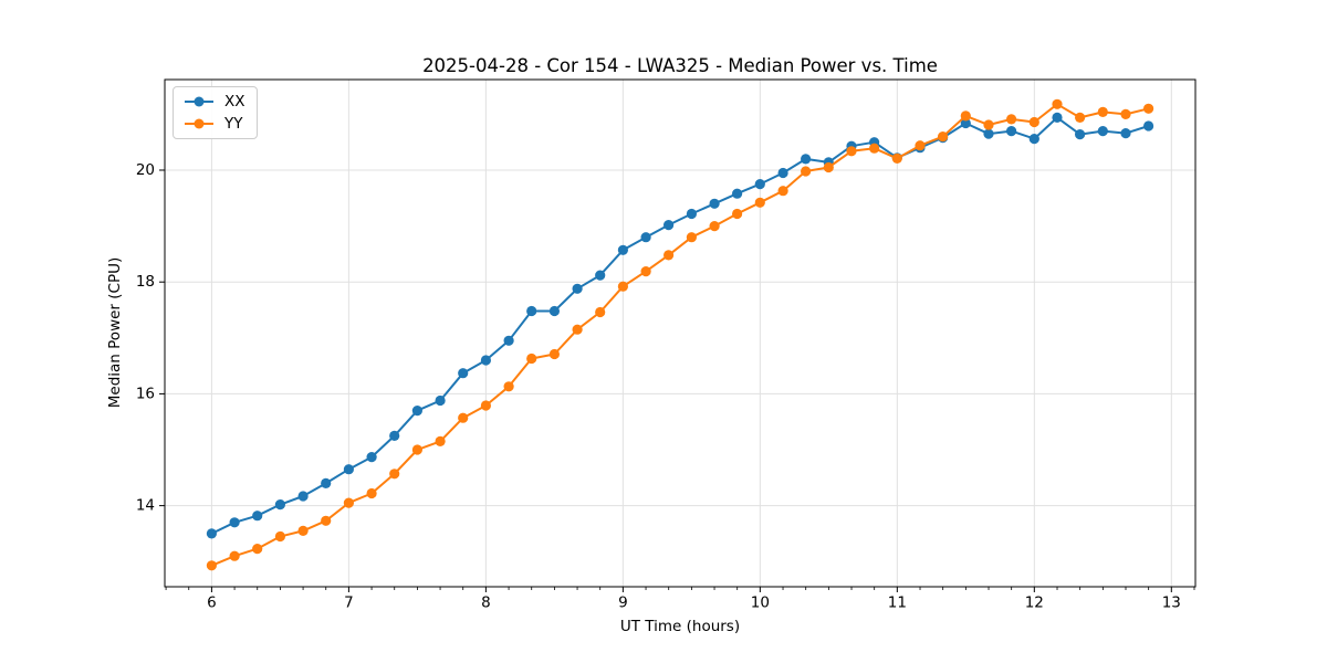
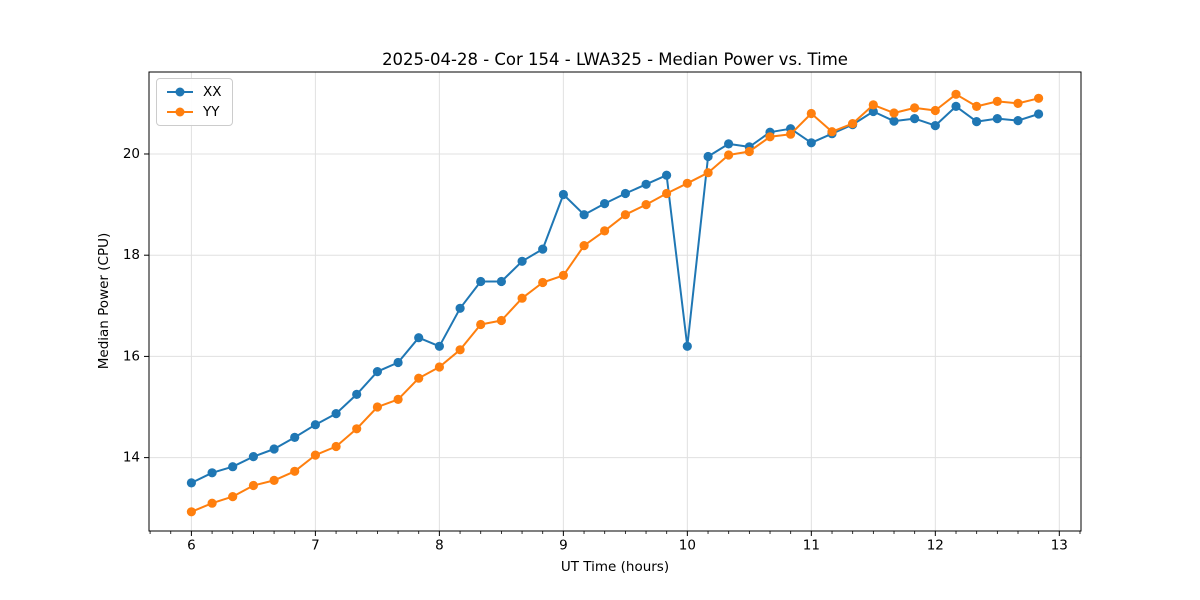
XX/8: 16.6 -> 16.2
XX/9: 18.6 -> 19.2
YY/9: 17.9 -> 17.6
XX/10: 19.8 -> 16.2
YY/11: 20.2 -> 20.8
